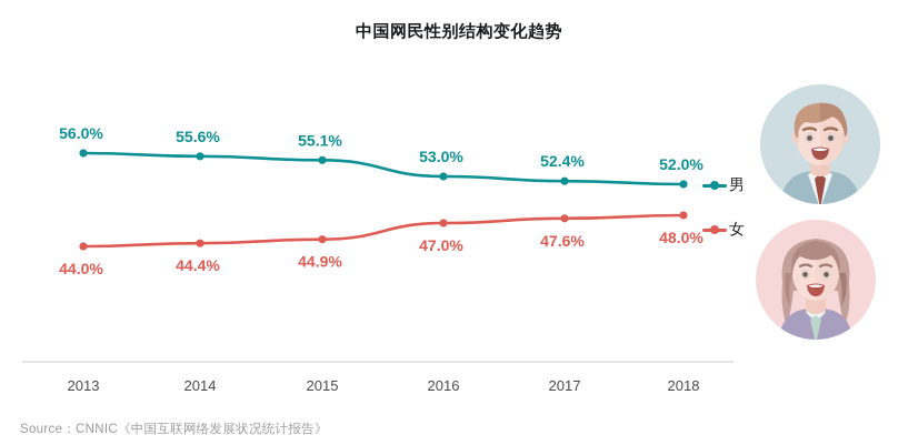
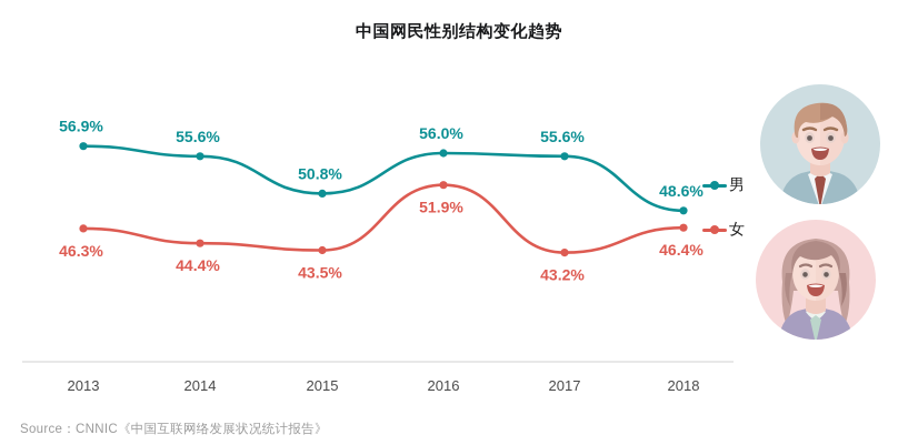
男/2013: 56.0% -> 56.9%
女/2013: 44.0% -> 46.3%
男/2015: 55.1% -> 50.8%
女/2015: 44.9% -> 43.5%
男/2016: 53.0% -> 56.0%
女/2016: 47.0% -> 51.9%
男/2017: 52.4% -> 55.6%
女/2017: 47.6% -> 43.2%
男/2018: 52.0% -> 48.6%
女/2018: 48.0% -> 46.4%
